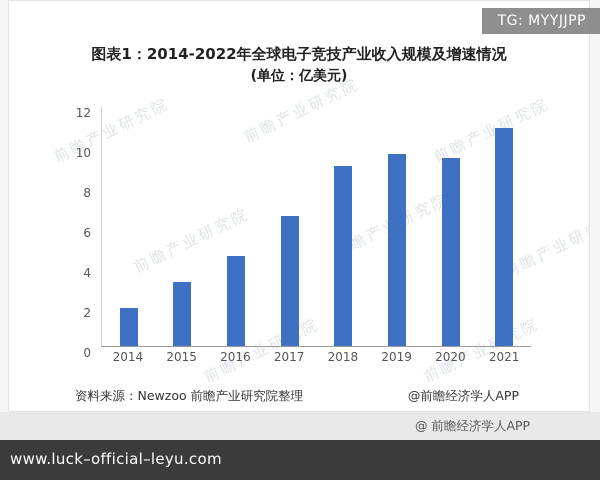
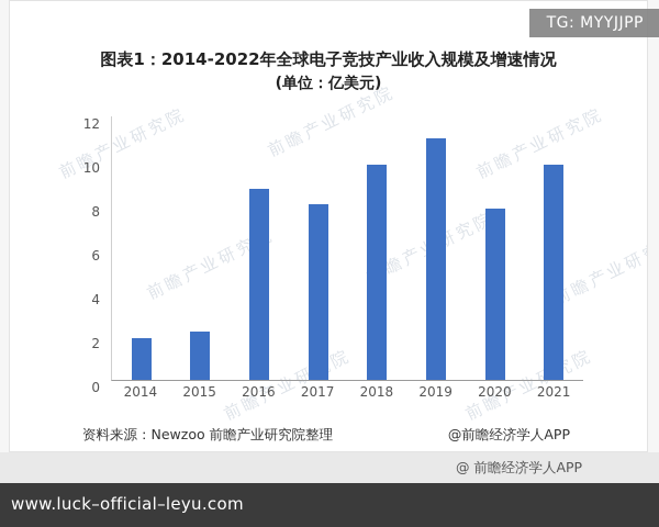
2015: 3.2 -> 2.2
2016: 4.5 -> 8.7
2017: 6.5 -> 8.0
2018: 9.0 -> 9.8
2019: 9.6 -> 11.0
2020: 9.4 -> 7.8
2021: 10.9 -> 9.8
